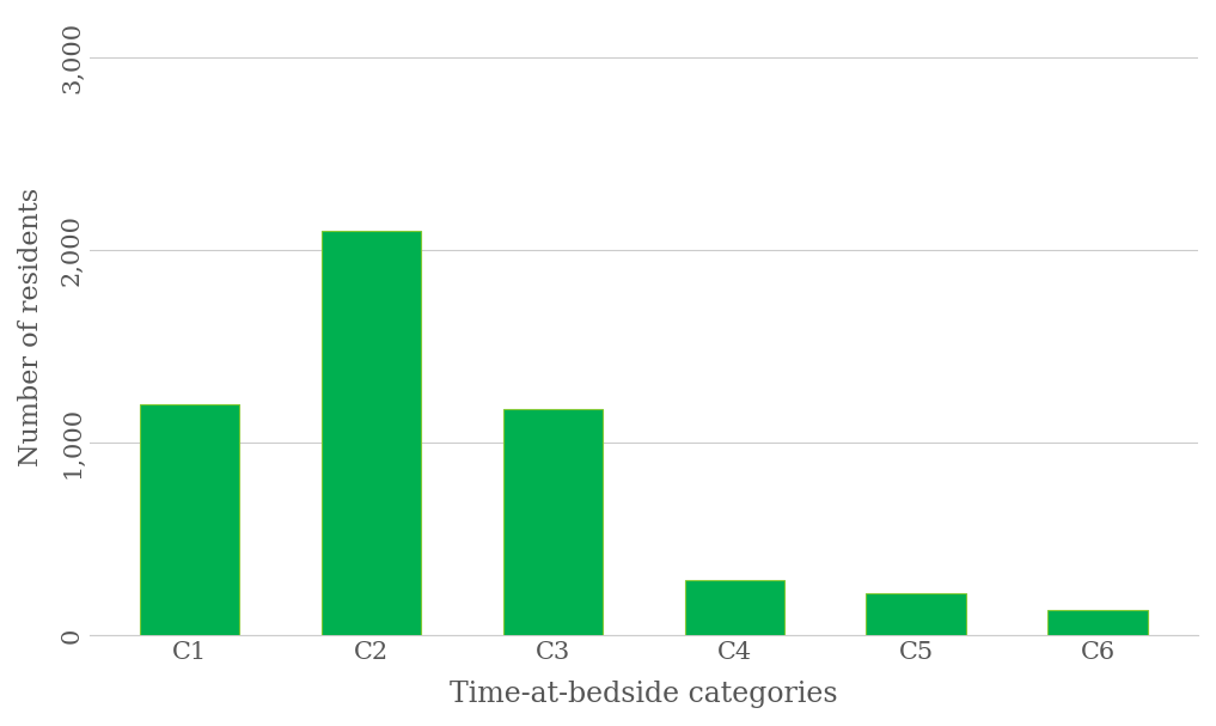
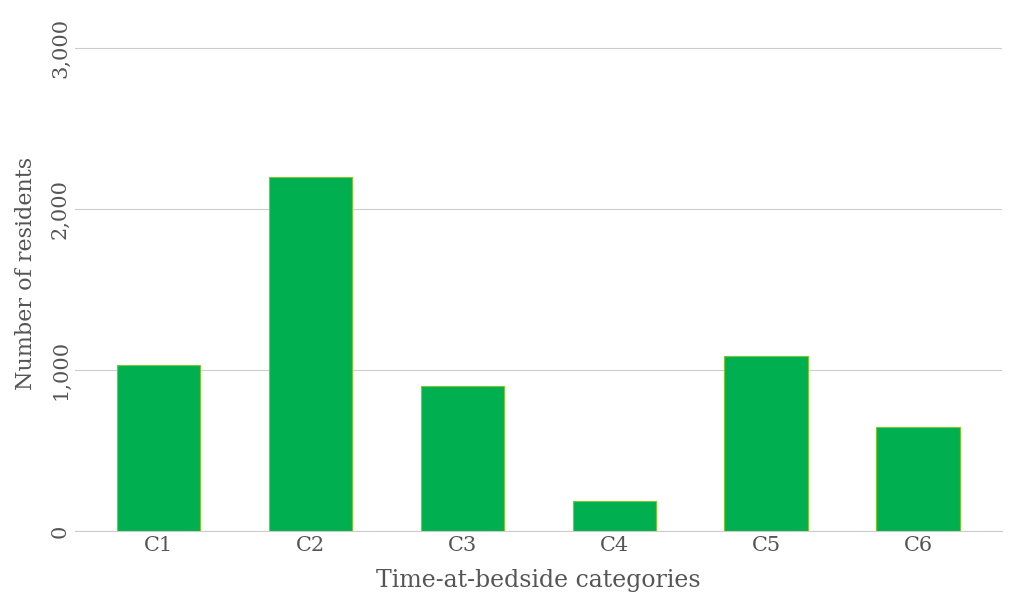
C1: 1,200 -> 1,030
C2: 2,100 -> 2,200
C3: 1,180 -> 900
C4: 290 -> 190
C5: 220 -> 1,090
C6: 130 -> 650
